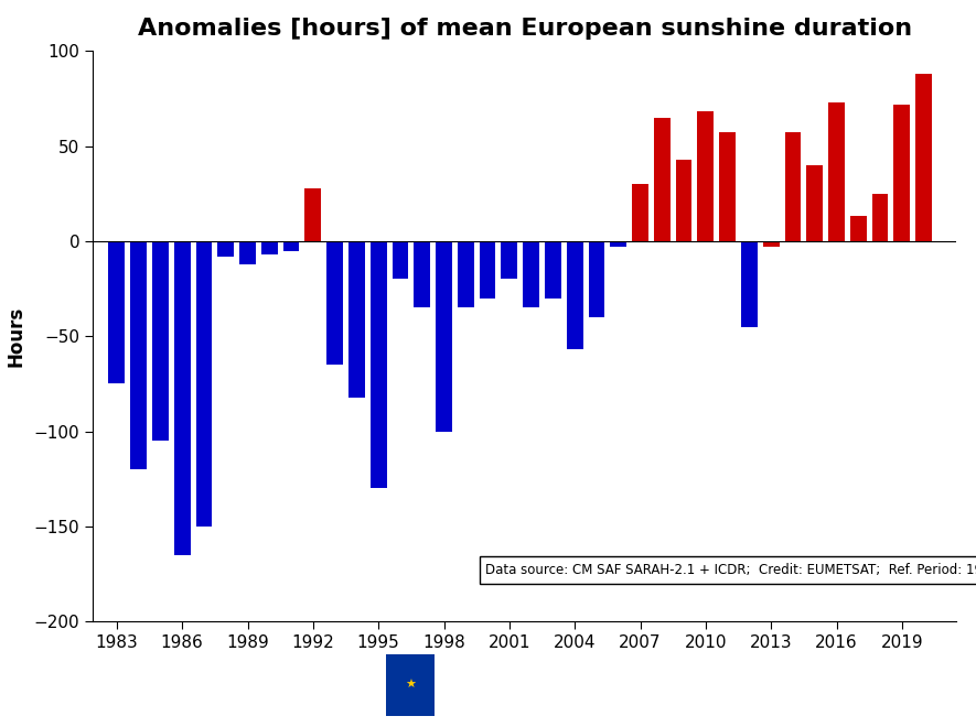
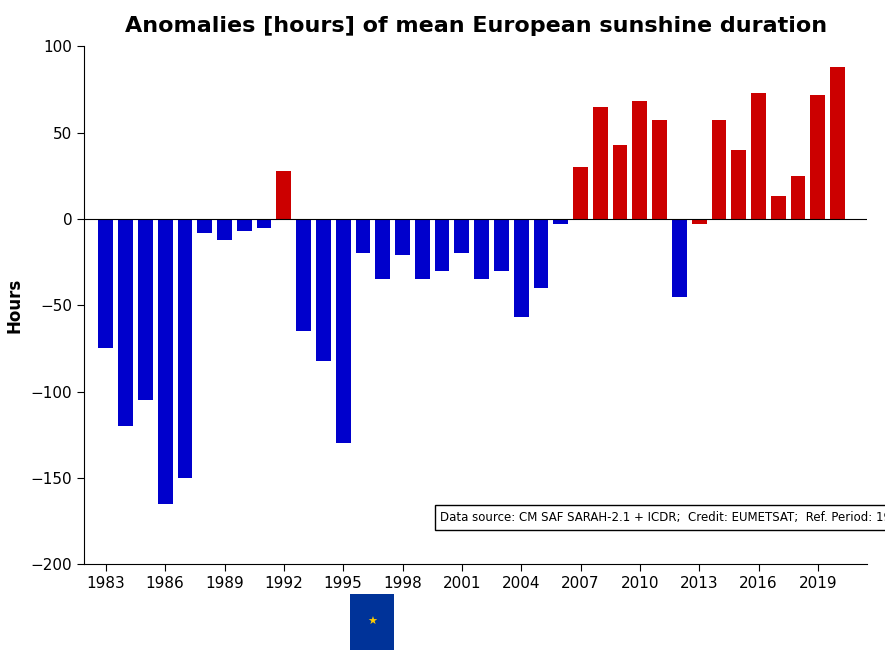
1998: -100 -> -21
